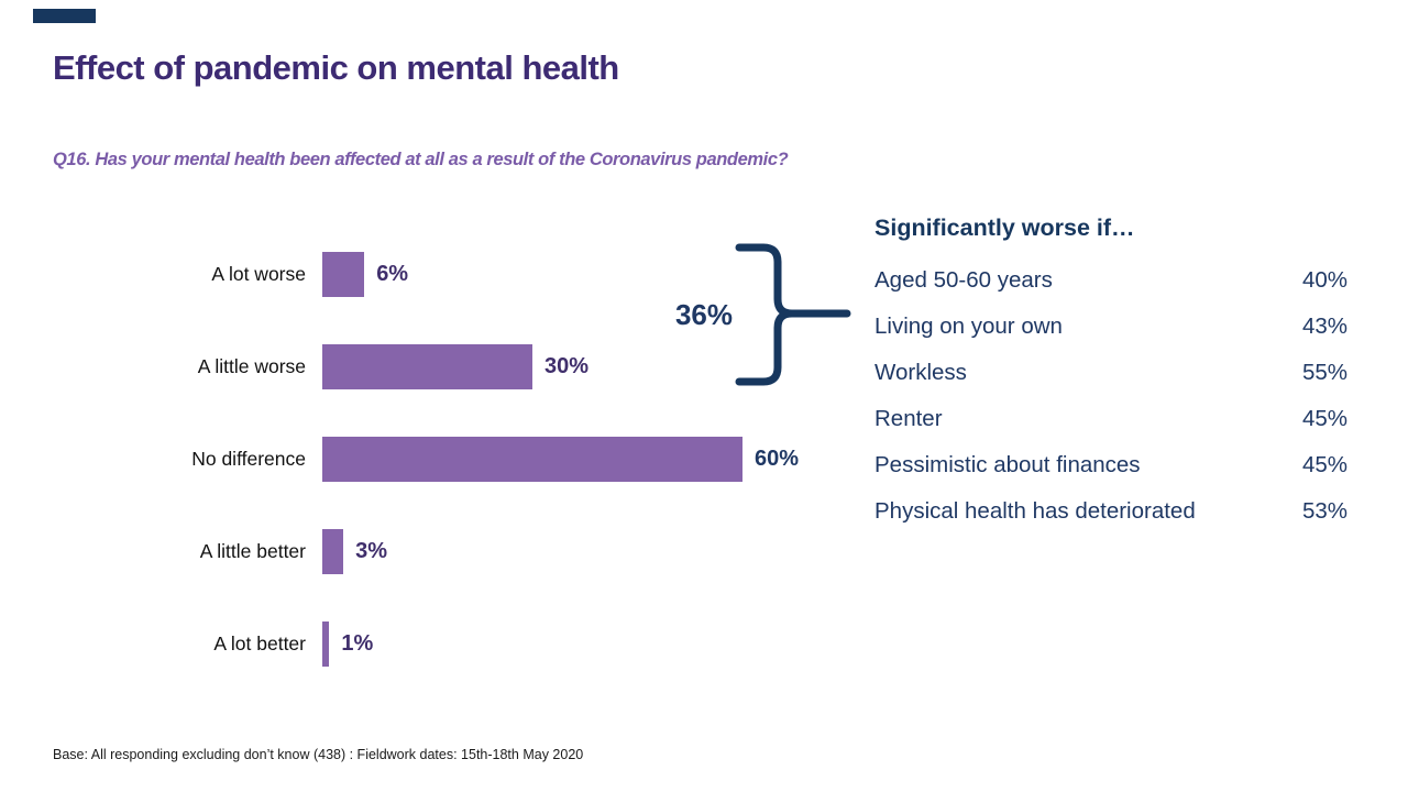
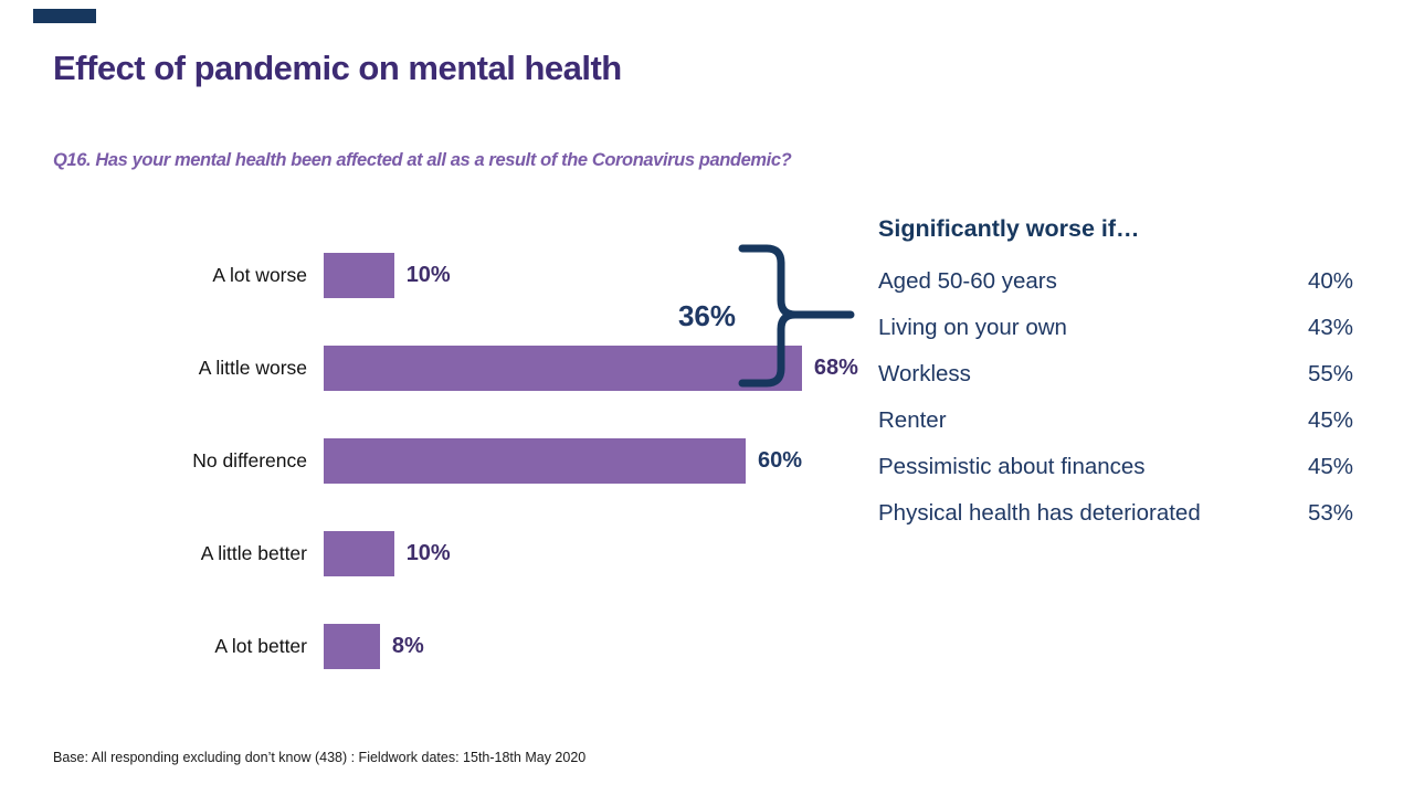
A lot worse: 6% -> 10%
A little worse: 30% -> 68%
A little better: 3% -> 10%
A lot better: 1% -> 8%
